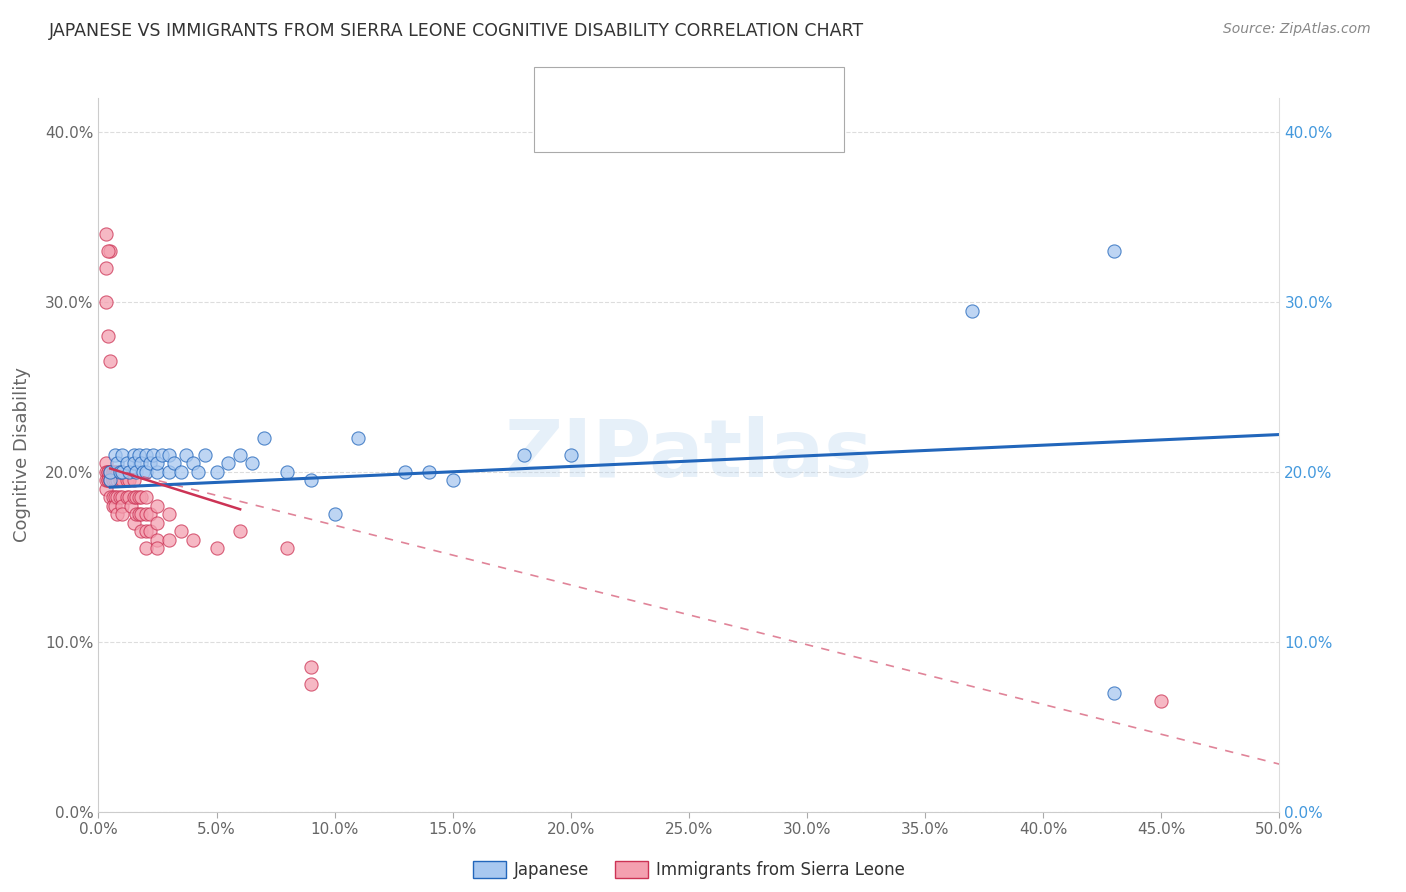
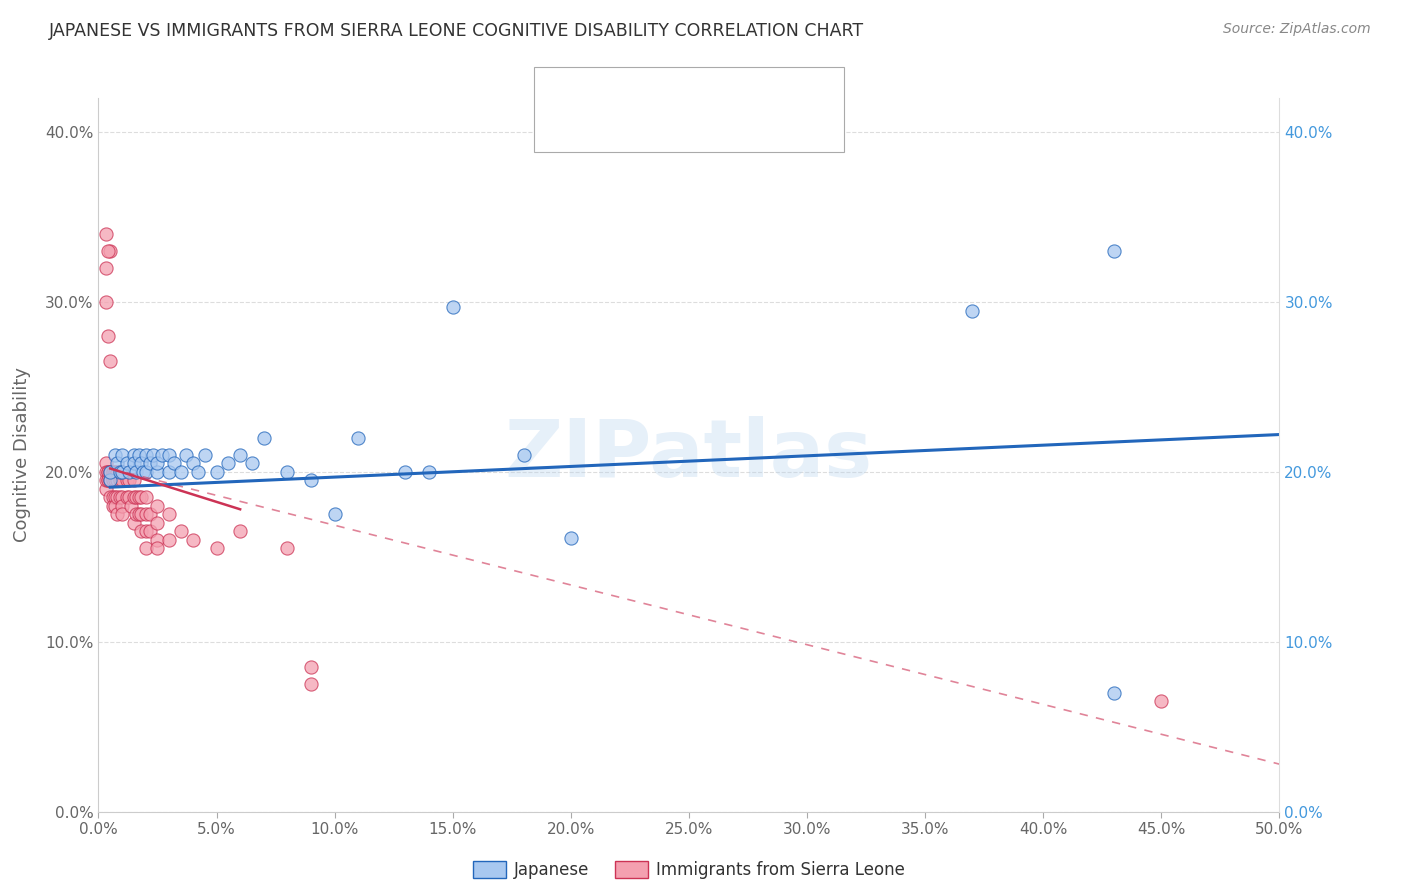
Japanese/15.0%: 19.5% -> 29.7%
Japanese/20.0%: 21.0% -> 16.1%
